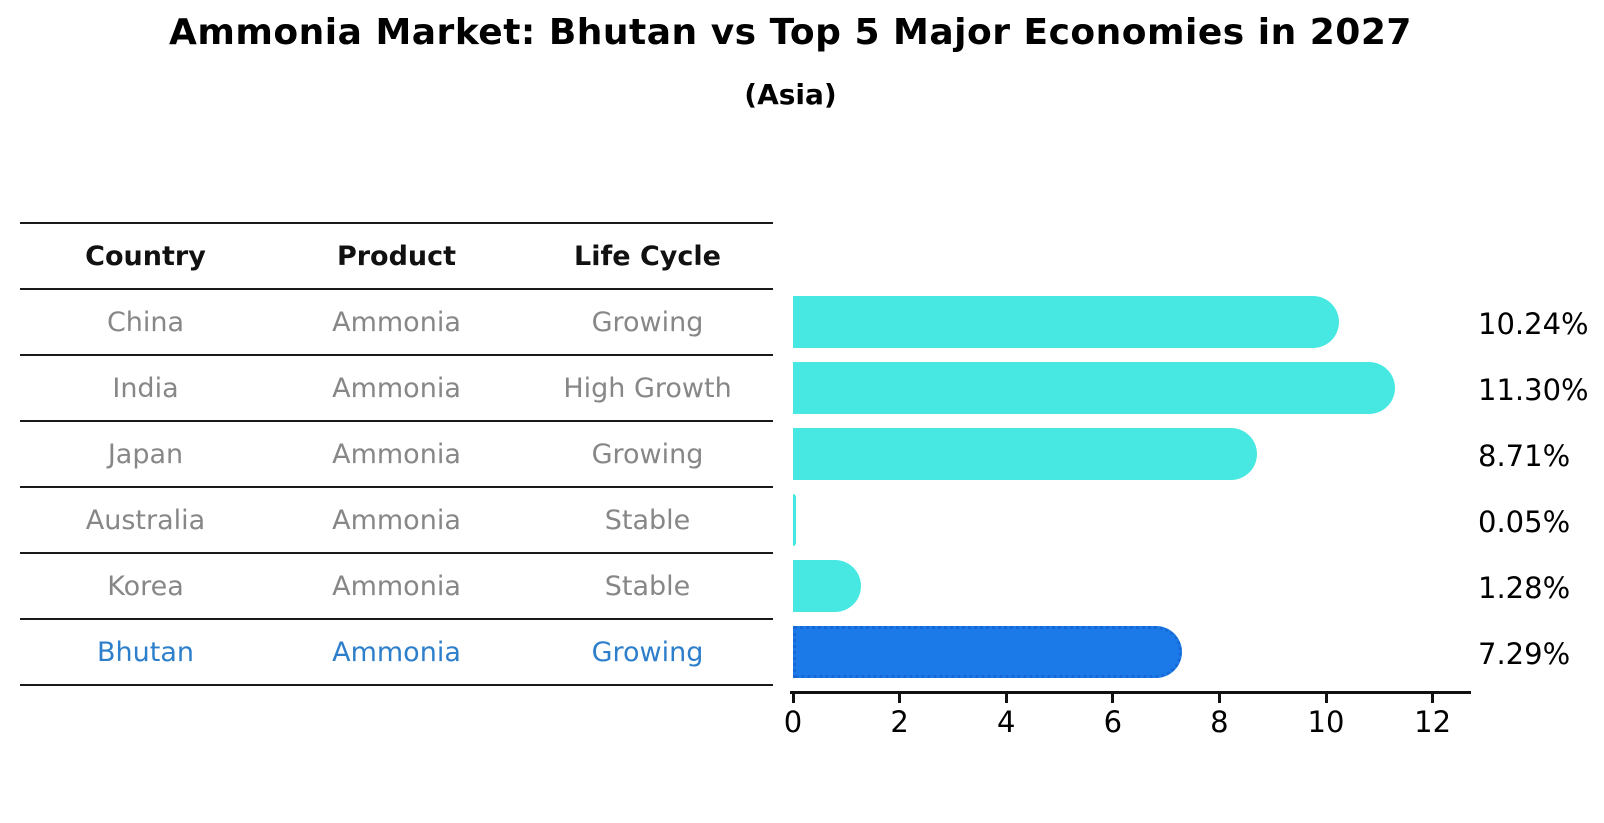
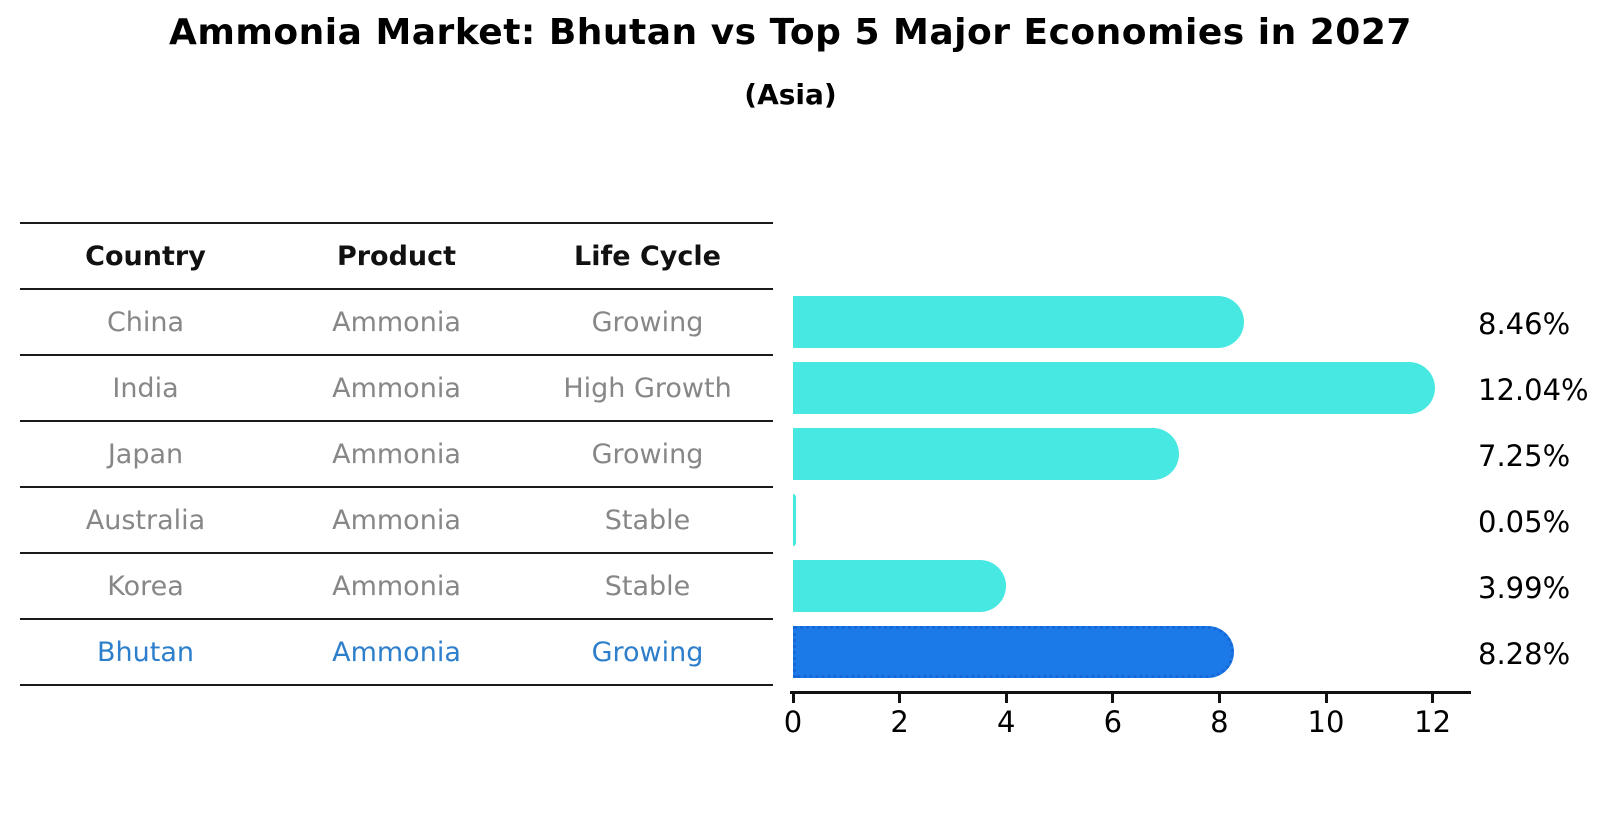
China: 10.24% -> 8.46%
India: 11.30% -> 12.04%
Japan: 8.71% -> 7.25%
Korea: 1.28% -> 3.99%
Bhutan: 7.29% -> 8.28%
